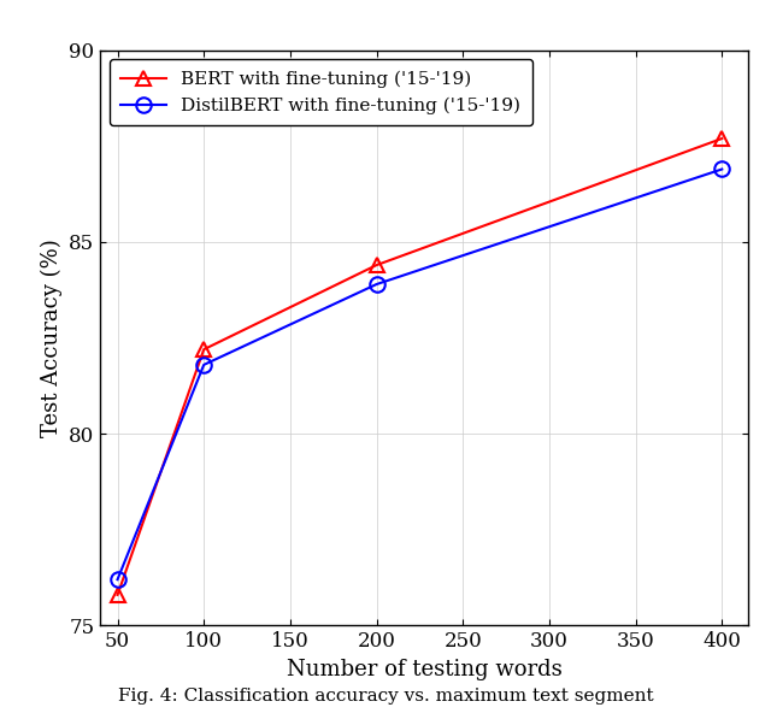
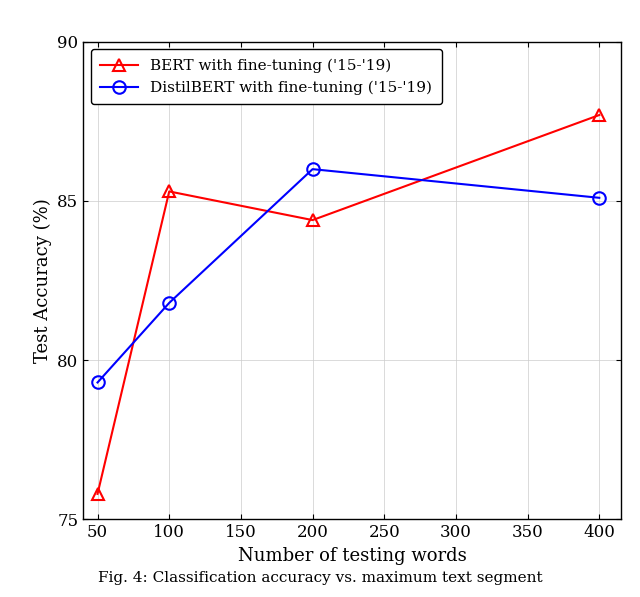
DistilBERT with fine-tuning ('15-'19)/50: 76.2 -> 79.3
BERT with fine-tuning ('15-'19)/100: 82.2 -> 85.3
DistilBERT with fine-tuning ('15-'19)/200: 83.9 -> 86.0
DistilBERT with fine-tuning ('15-'19)/400: 86.9 -> 85.1
